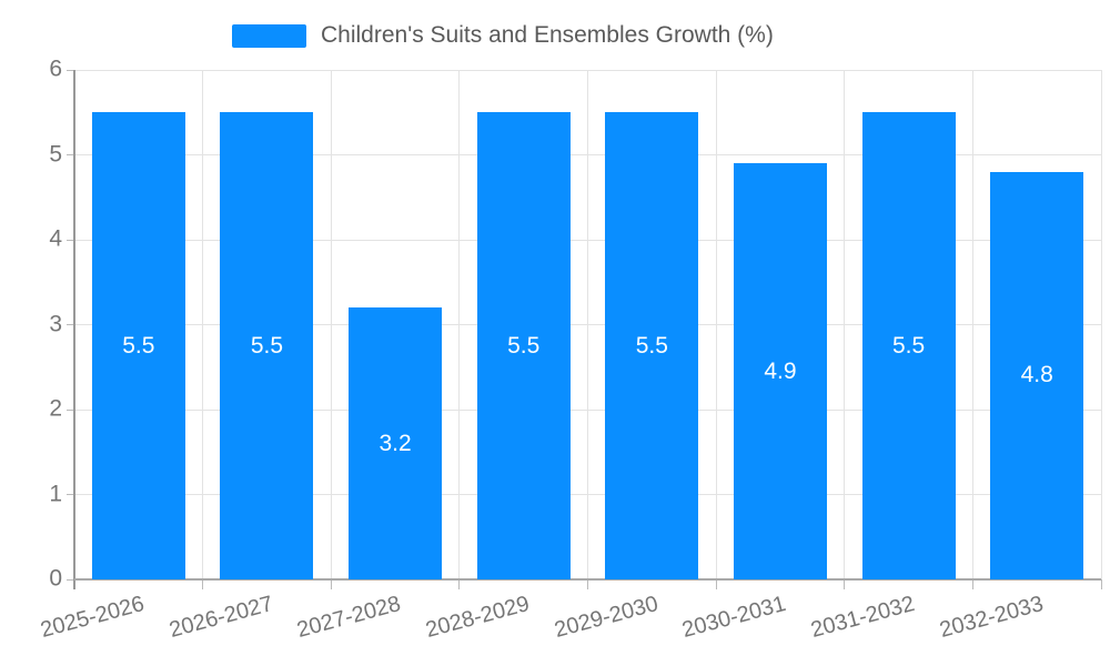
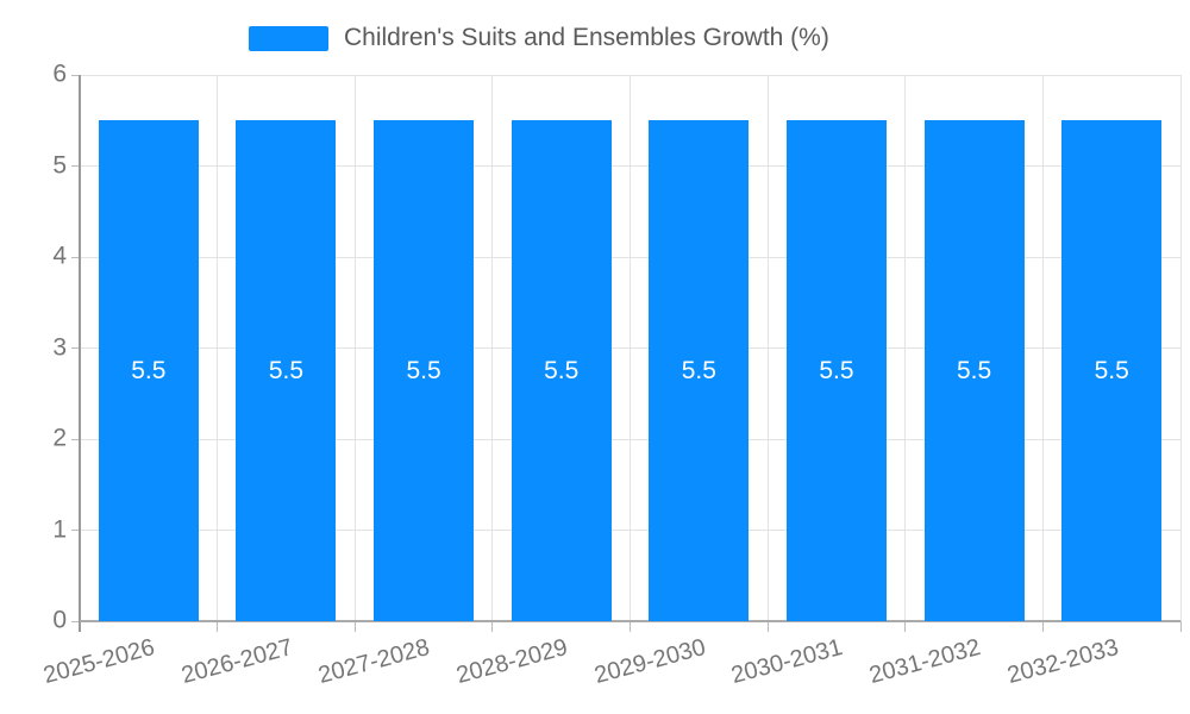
2027-2028: 3.2 -> 5.5
2030-2031: 4.9 -> 5.5
2032-2033: 4.8 -> 5.5
